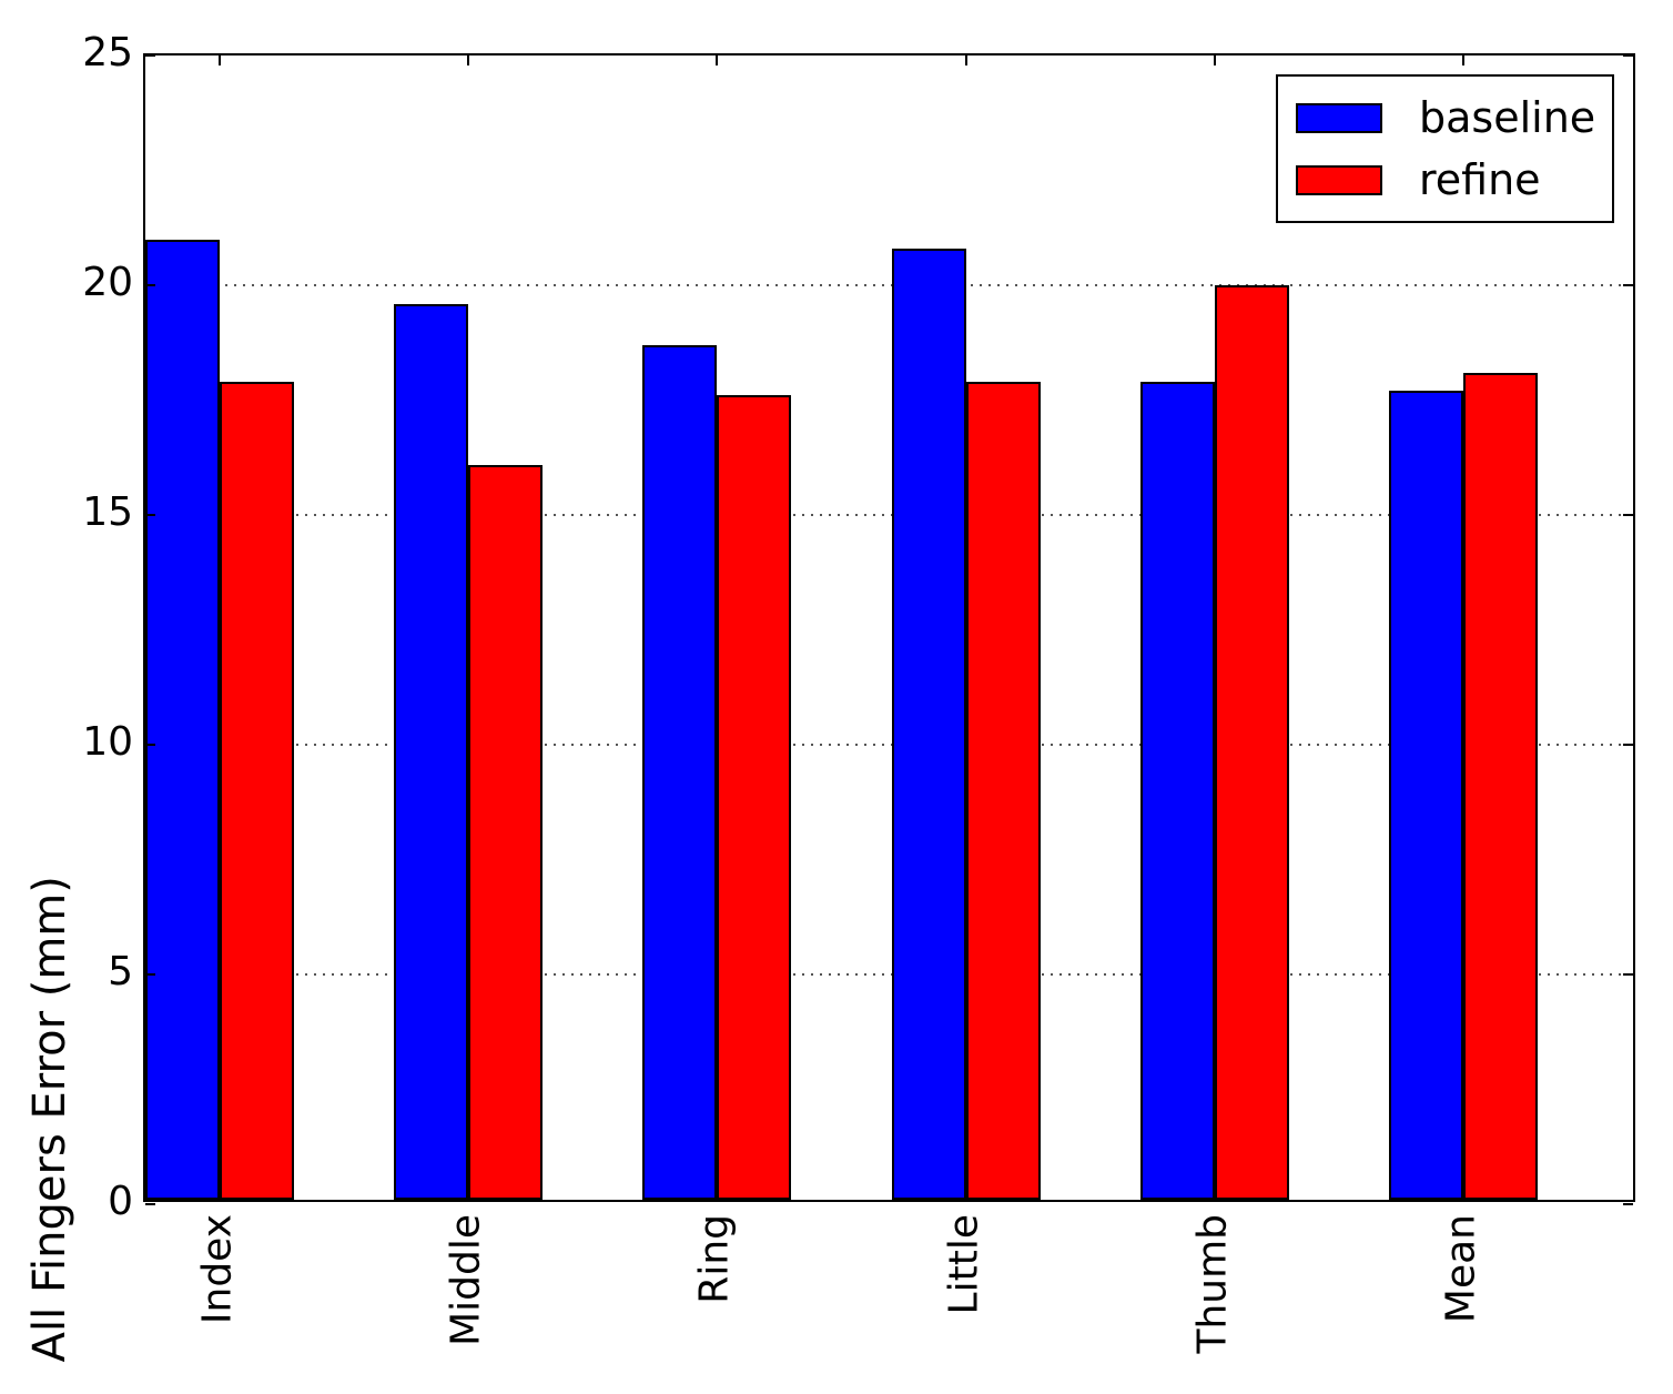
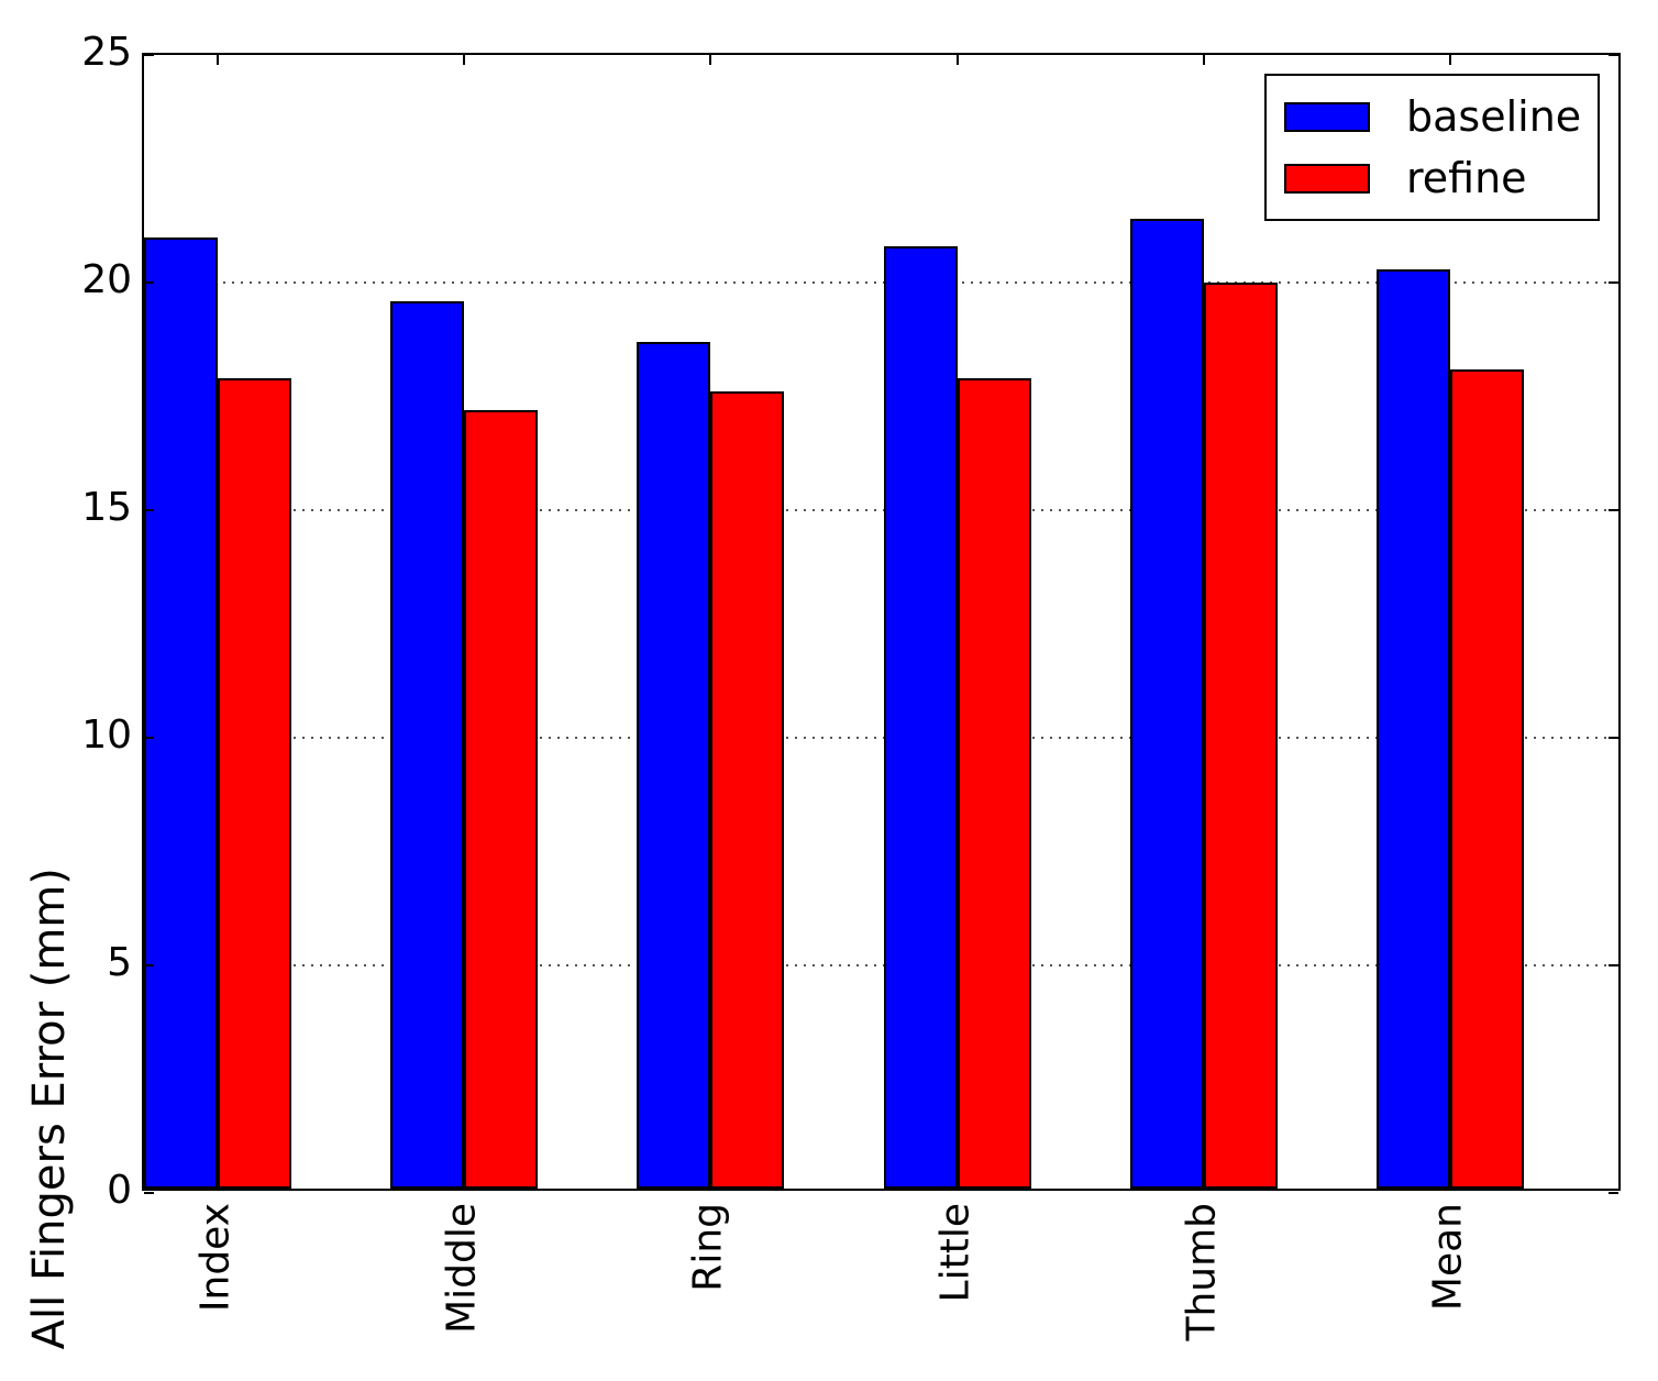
refine/Middle: 16.0 -> 17.1
baseline/Thumb: 17.8 -> 21.3
baseline/Mean: 17.6 -> 20.2
